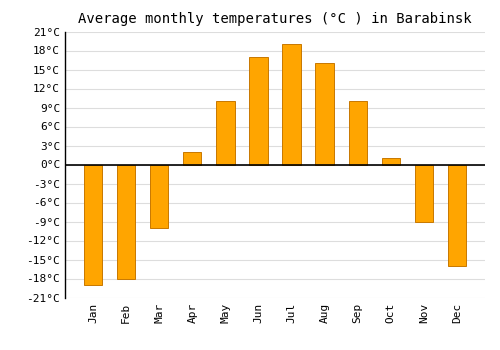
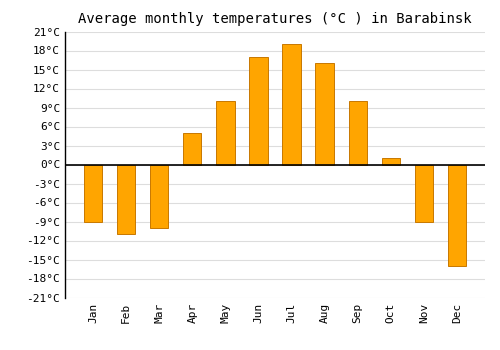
Jan: -19°C -> -9°C
Feb: -18°C -> -11°C
Apr: 2°C -> 5°C
